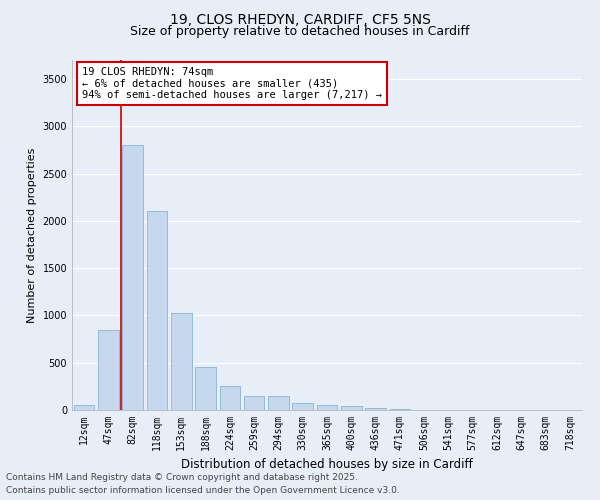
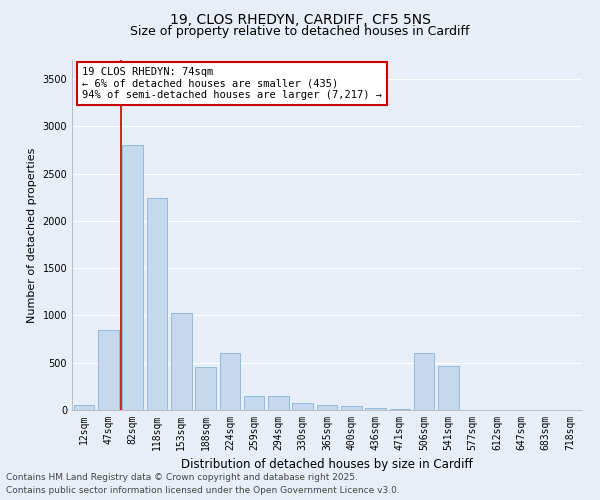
118sqm: 2100 -> 2240
224sqm: 250 -> 600
506sqm: 0 -> 600
541sqm: 0 -> 460
